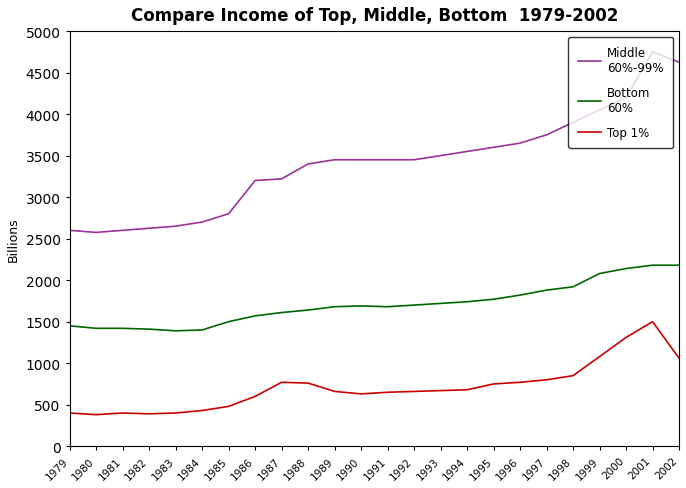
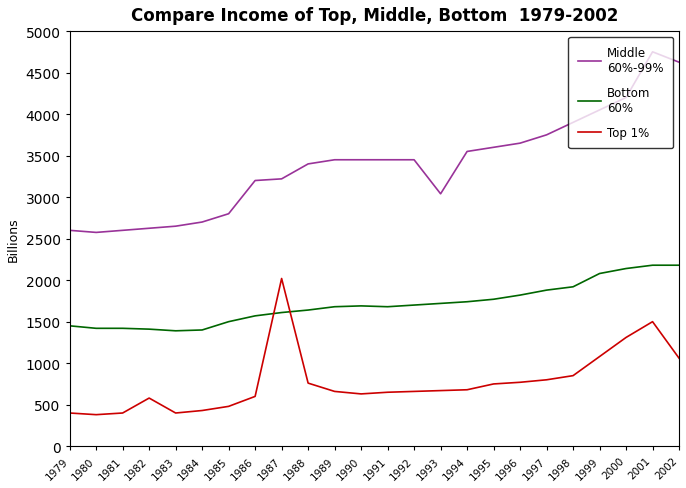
Top 1%/1982: 390 -> 580
Top 1%/1987: 770 -> 2020
Middle 60%-99%/1993: 3500 -> 3040
